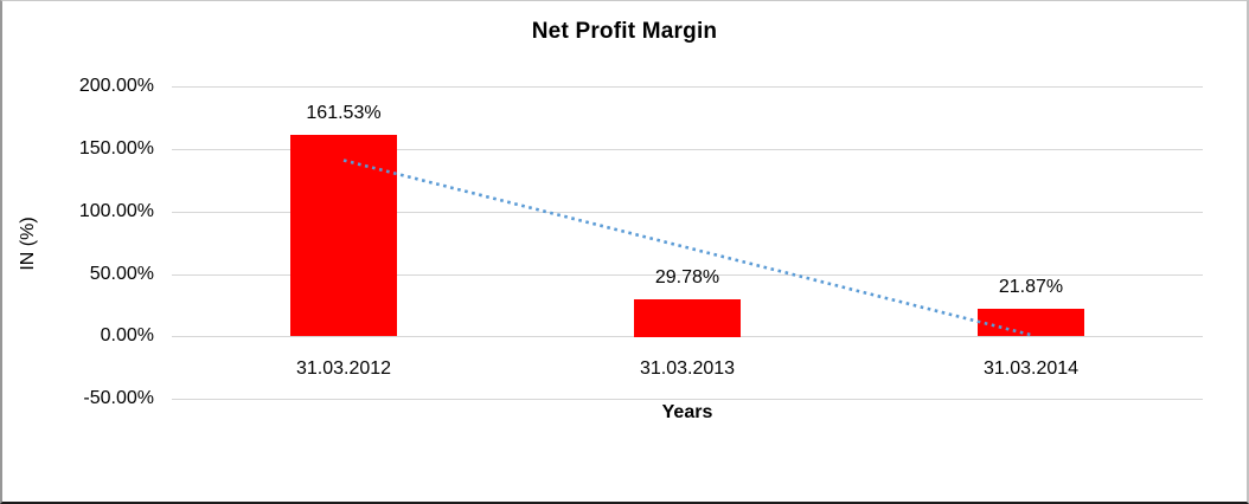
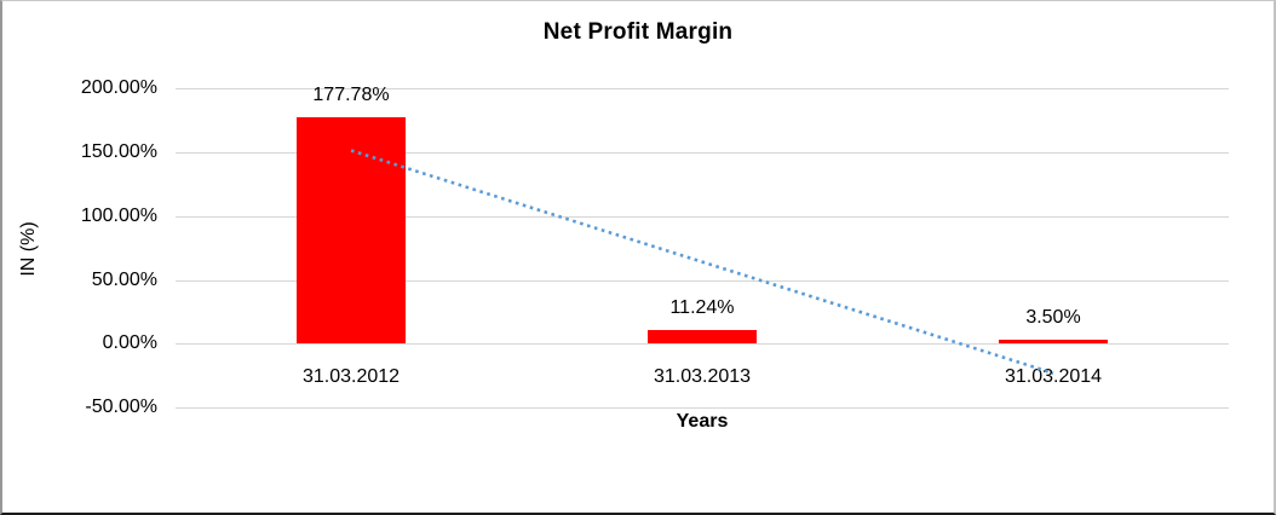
31.03.2012: 161.53% -> 177.78%
31.03.2013: 29.78% -> 11.24%
31.03.2014: 21.87% -> 3.50%
